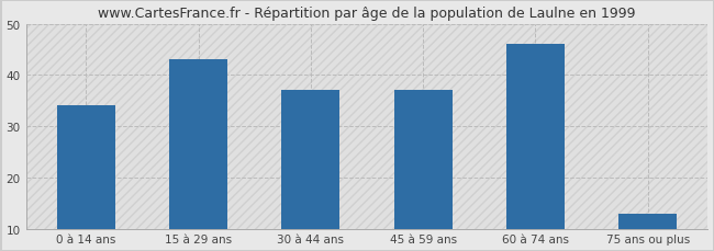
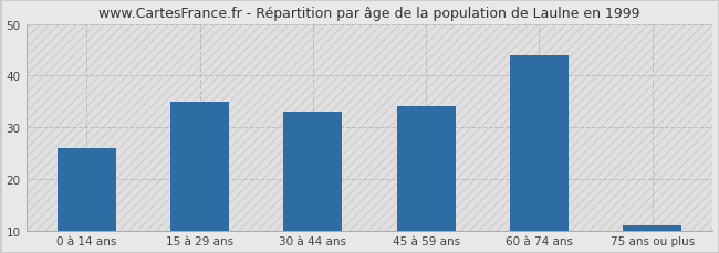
0 à 14 ans: 34 -> 26
15 à 29 ans: 43 -> 35
30 à 44 ans: 37 -> 33
45 à 59 ans: 37 -> 34
60 à 74 ans: 46 -> 44
75 ans ou plus: 13 -> 11
